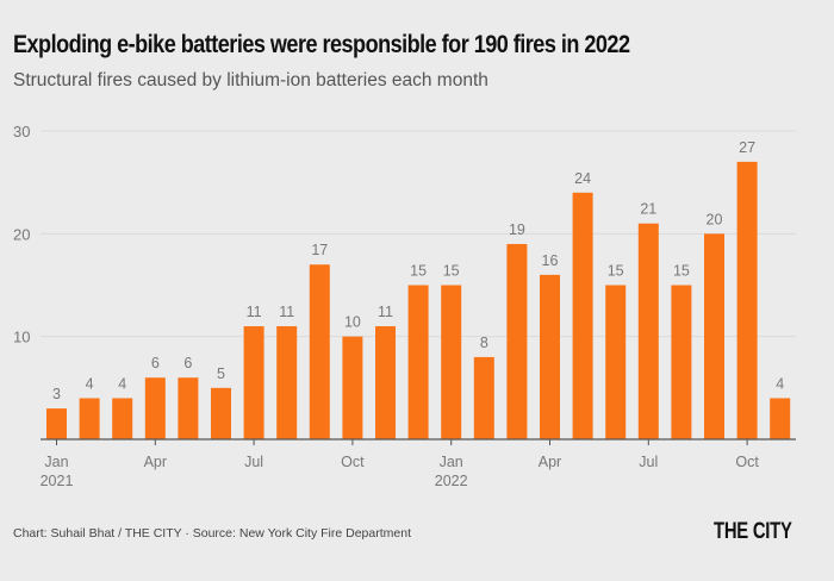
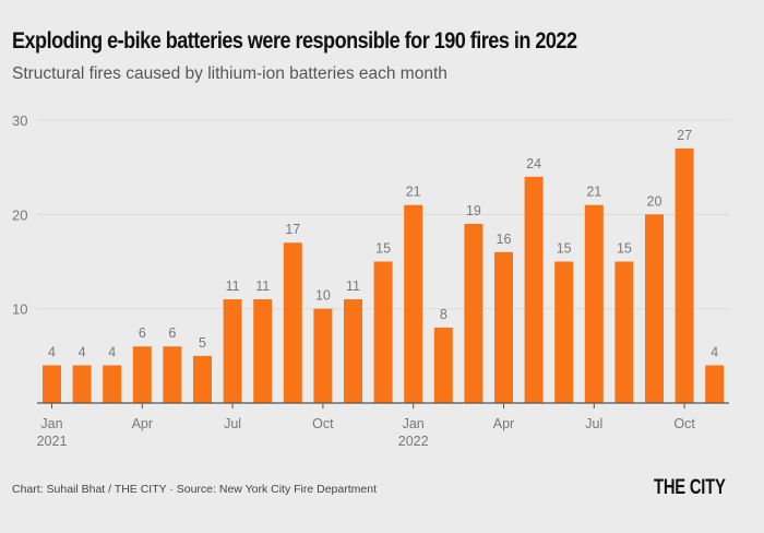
Jan 2021: 3 -> 4
Jan 2022: 15 -> 21
